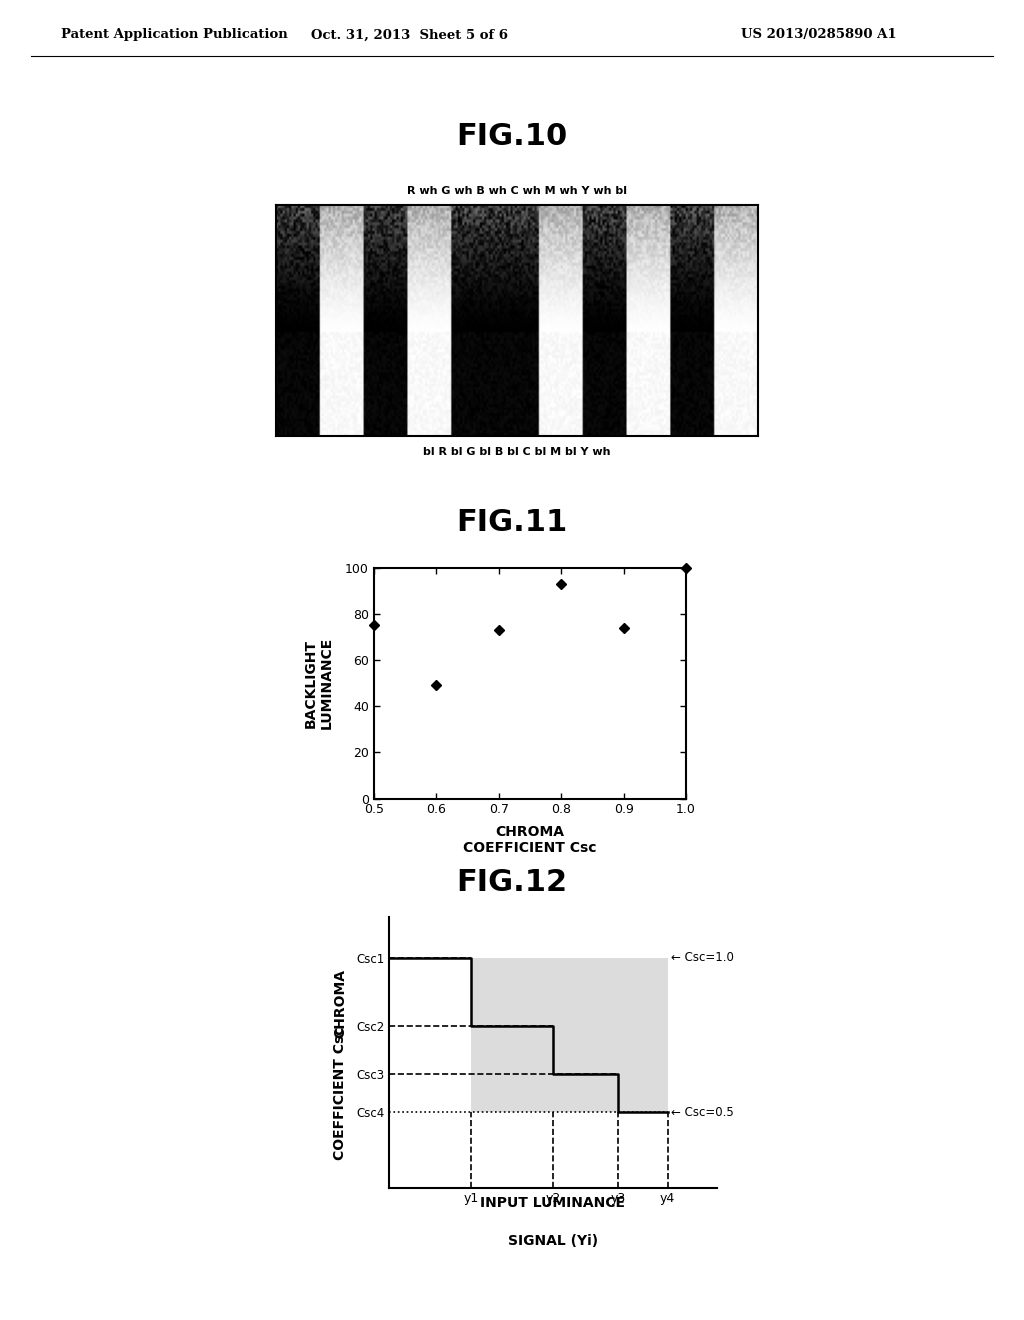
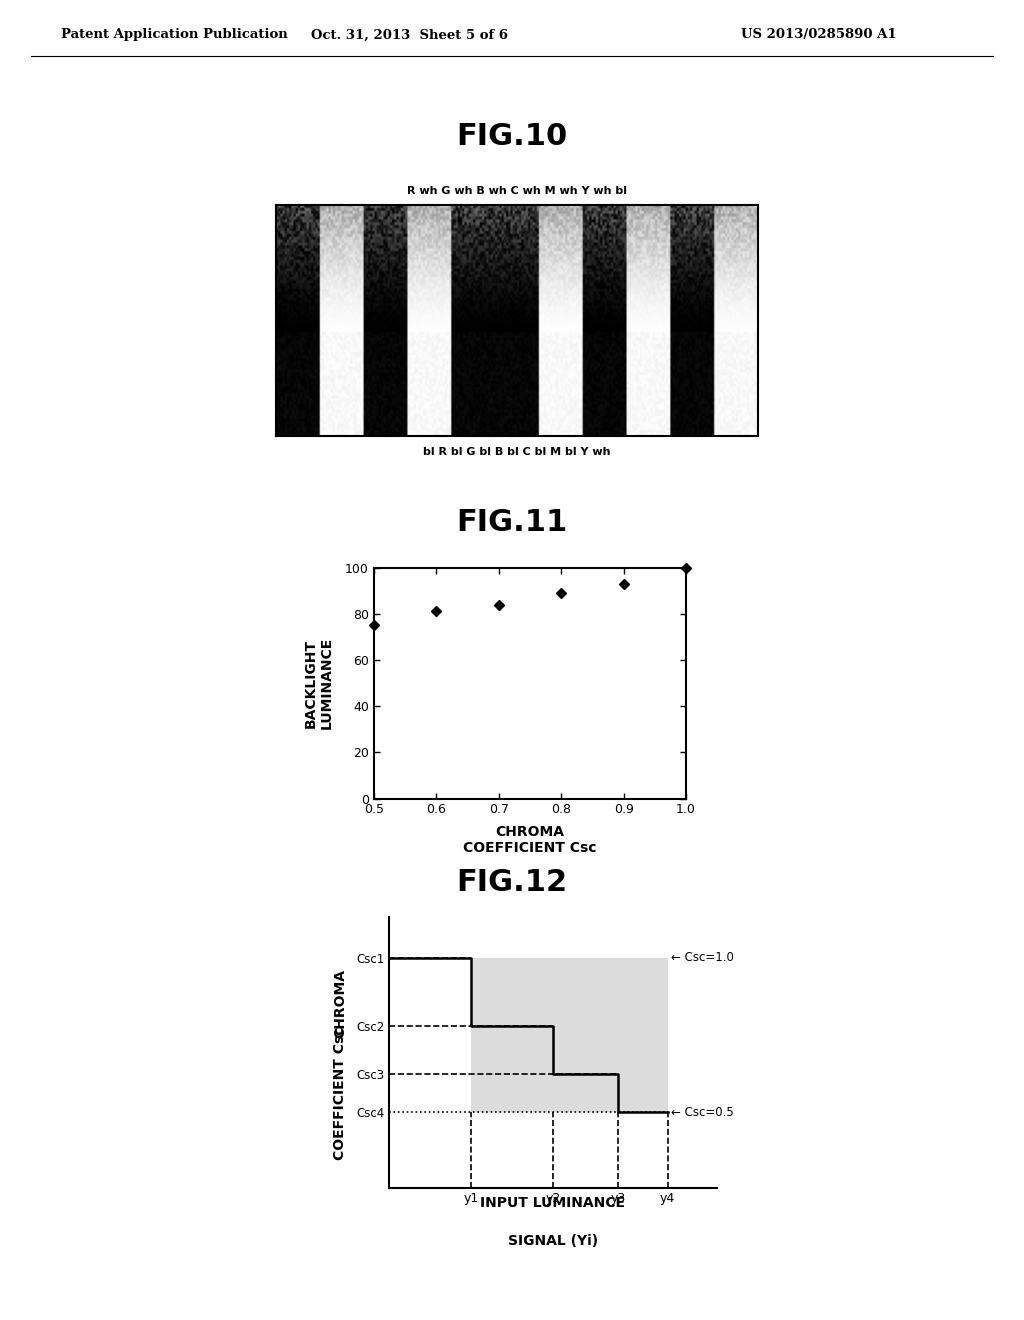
0.6: 49 -> 81
0.7: 73 -> 84
0.8: 93 -> 89
0.9: 74 -> 93
